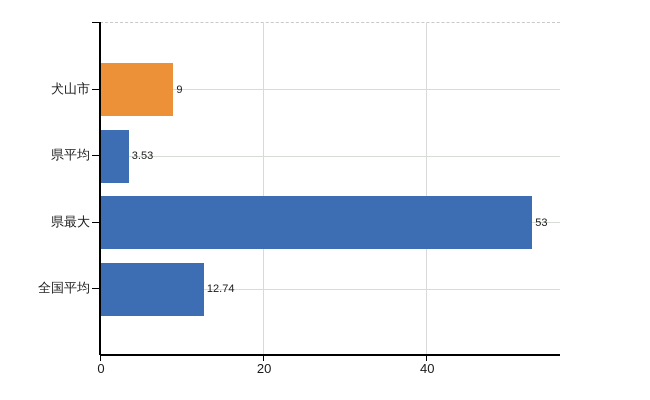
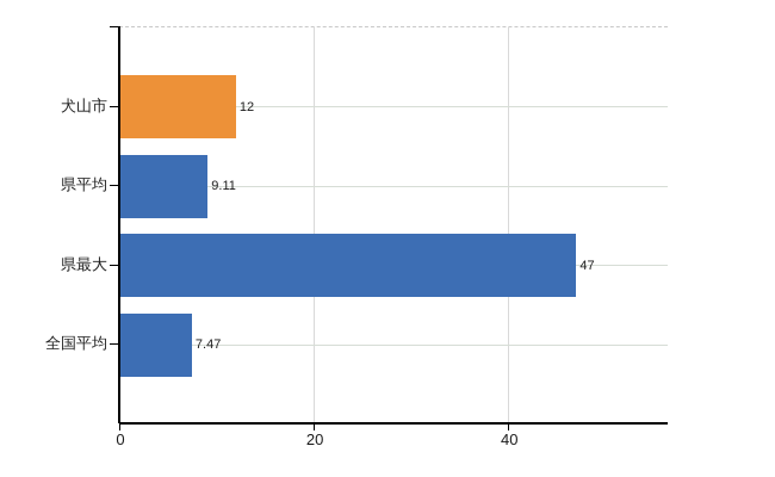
犬山市: 9 -> 12
県平均: 3.53 -> 9.11
県最大: 53 -> 47
全国平均: 12.74 -> 7.47
